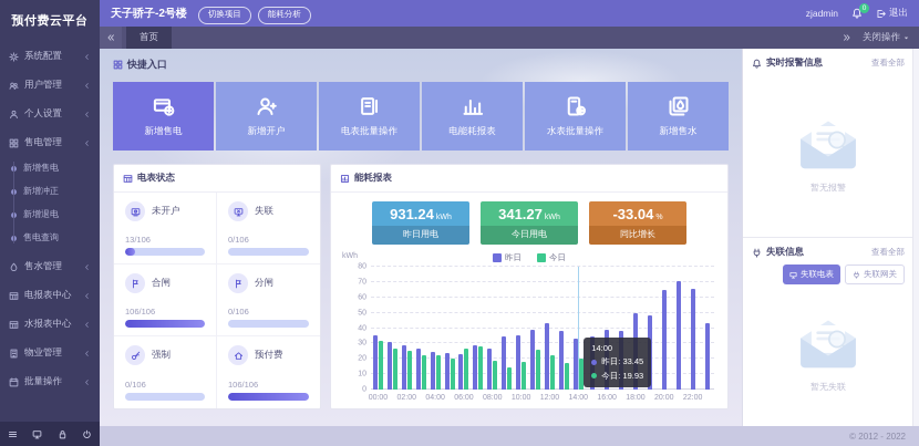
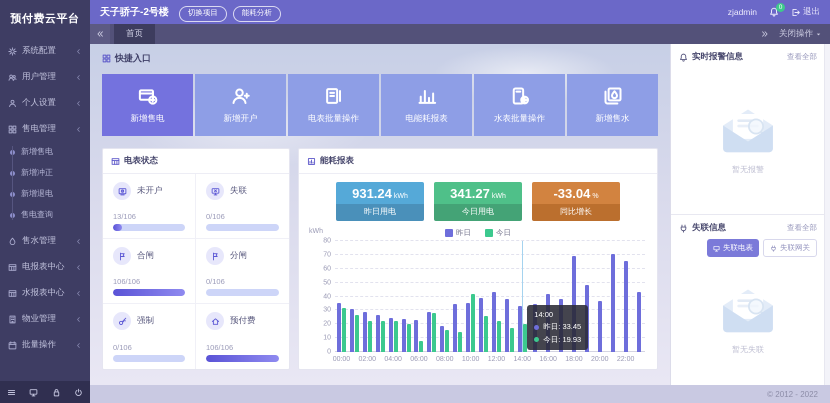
今日/02:00: 26 -> 22
今日/06:00: 26 -> 8
昨日/08:00: 27 -> 19
今日/08:00: 19 -> 16
今日/10:00: 18 -> 42
昨日/16:00: 39 -> 42
昨日/18:00: 50 -> 69
昨日/20:00: 65 -> 37
